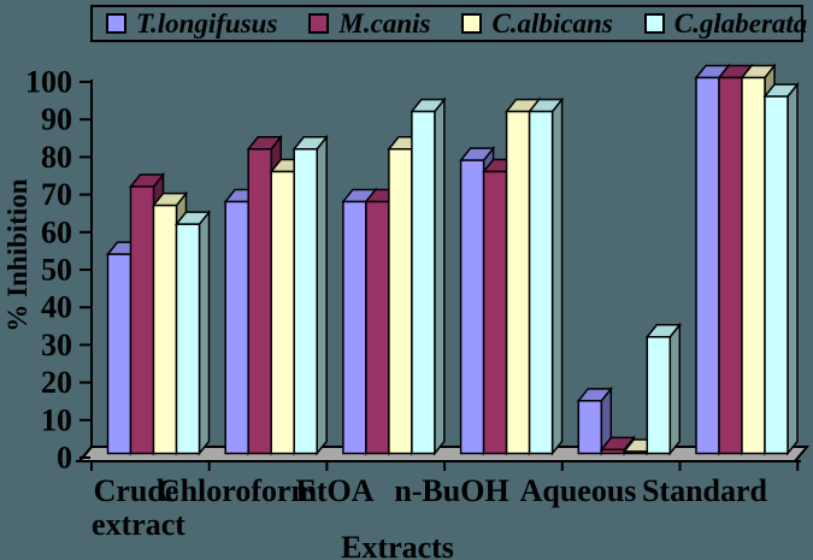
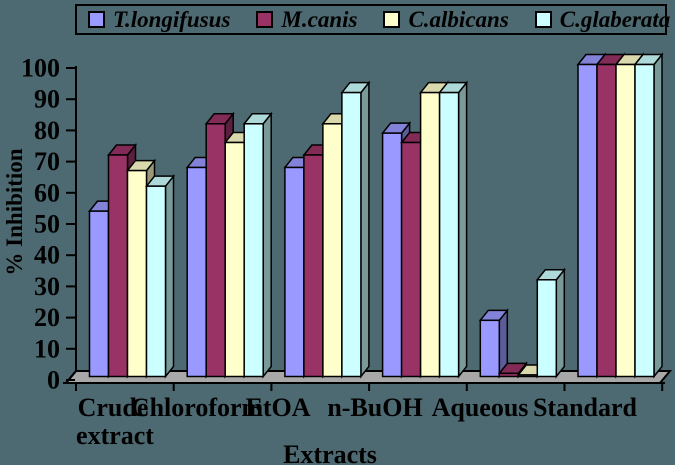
M.canis/EtOA: 67 -> 71
T.longifusus/Aqueous: 14 -> 18
C.glaberata/Standard: 95 -> 100
